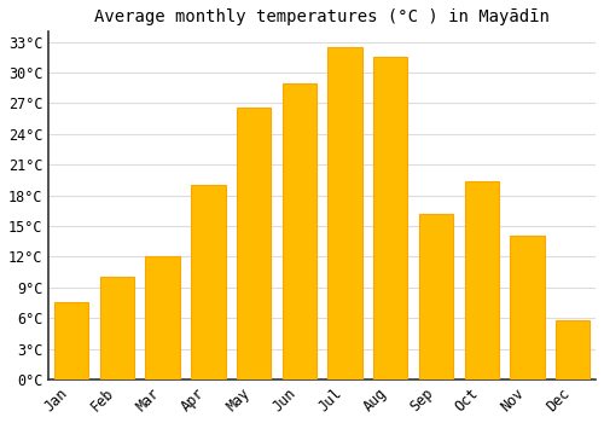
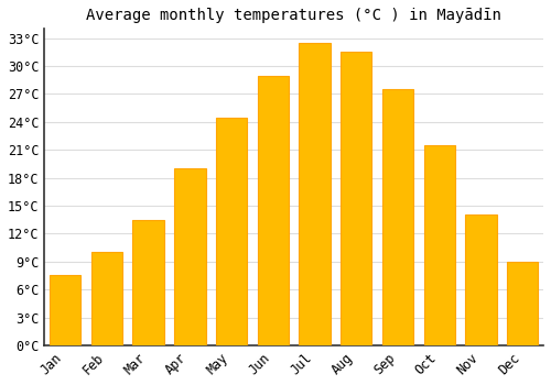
Mar: 12.0°C -> 13.5°C
May: 26.6°C -> 24.5°C
Sep: 16.2°C -> 27.5°C
Oct: 19.4°C -> 21.5°C
Dec: 5.8°C -> 9.0°C
